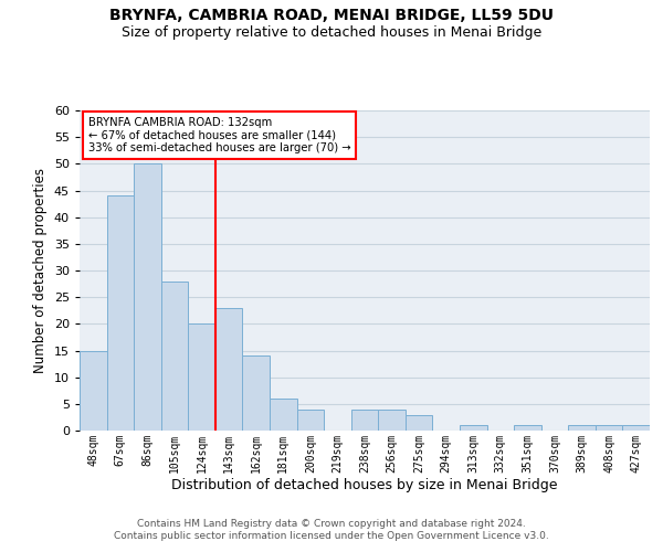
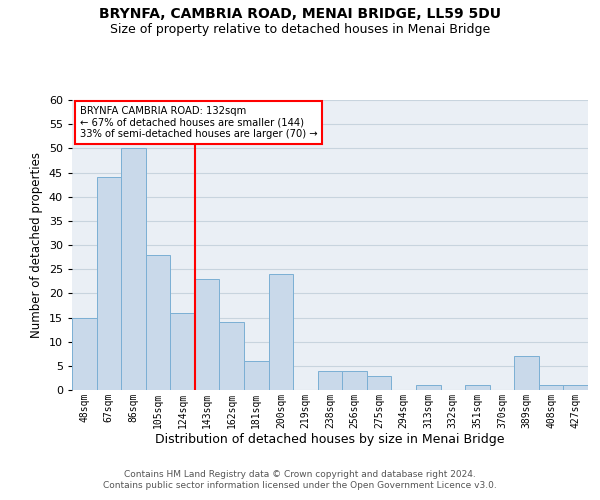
124sqm: 20 -> 16
200sqm: 4 -> 24
389sqm: 1 -> 7
